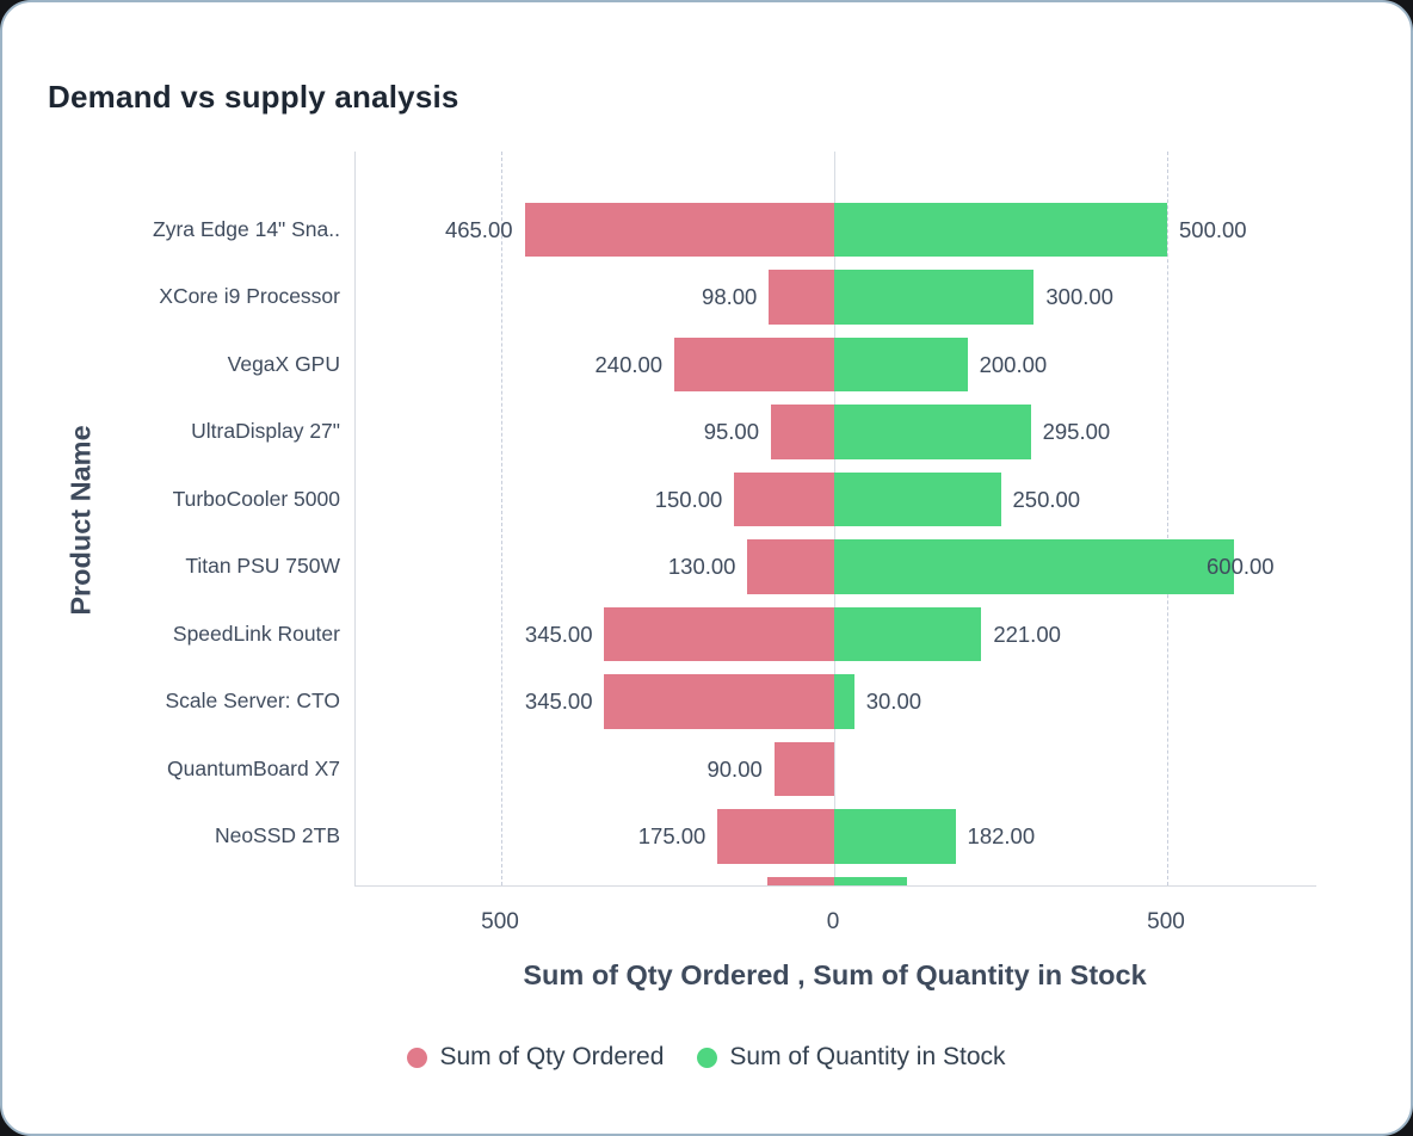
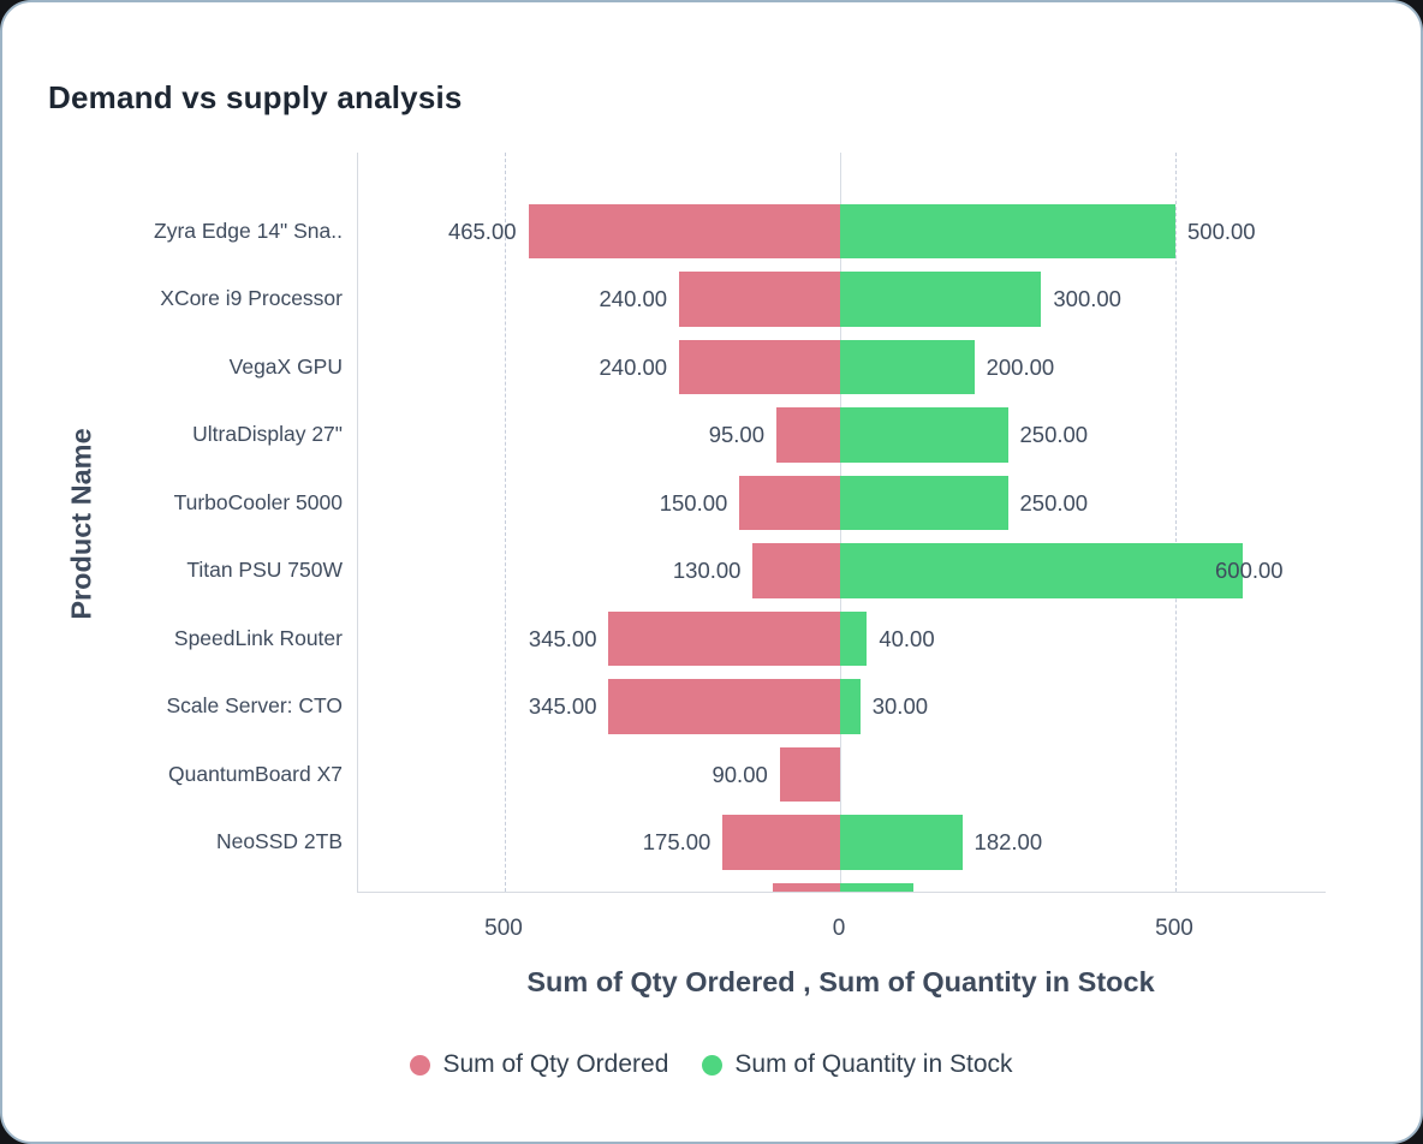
Sum of Qty Ordered/XCore i9 Processor: 98.00 -> 240.00
Sum of Quantity in Stock/UltraDisplay 27": 295.00 -> 250.00
Sum of Quantity in Stock/SpeedLink Router: 221.00 -> 40.00
